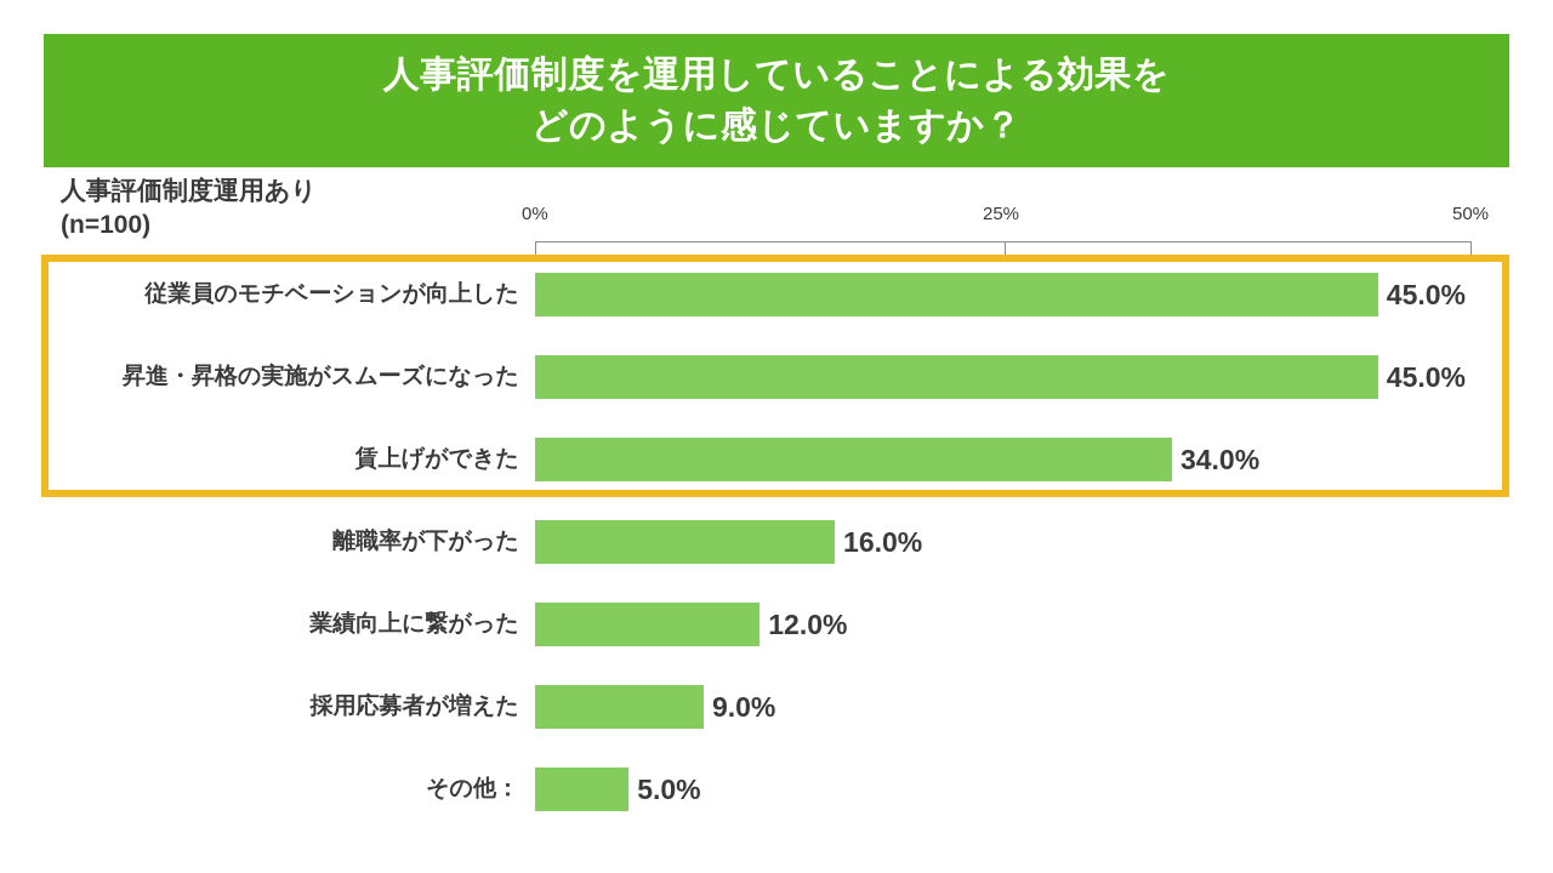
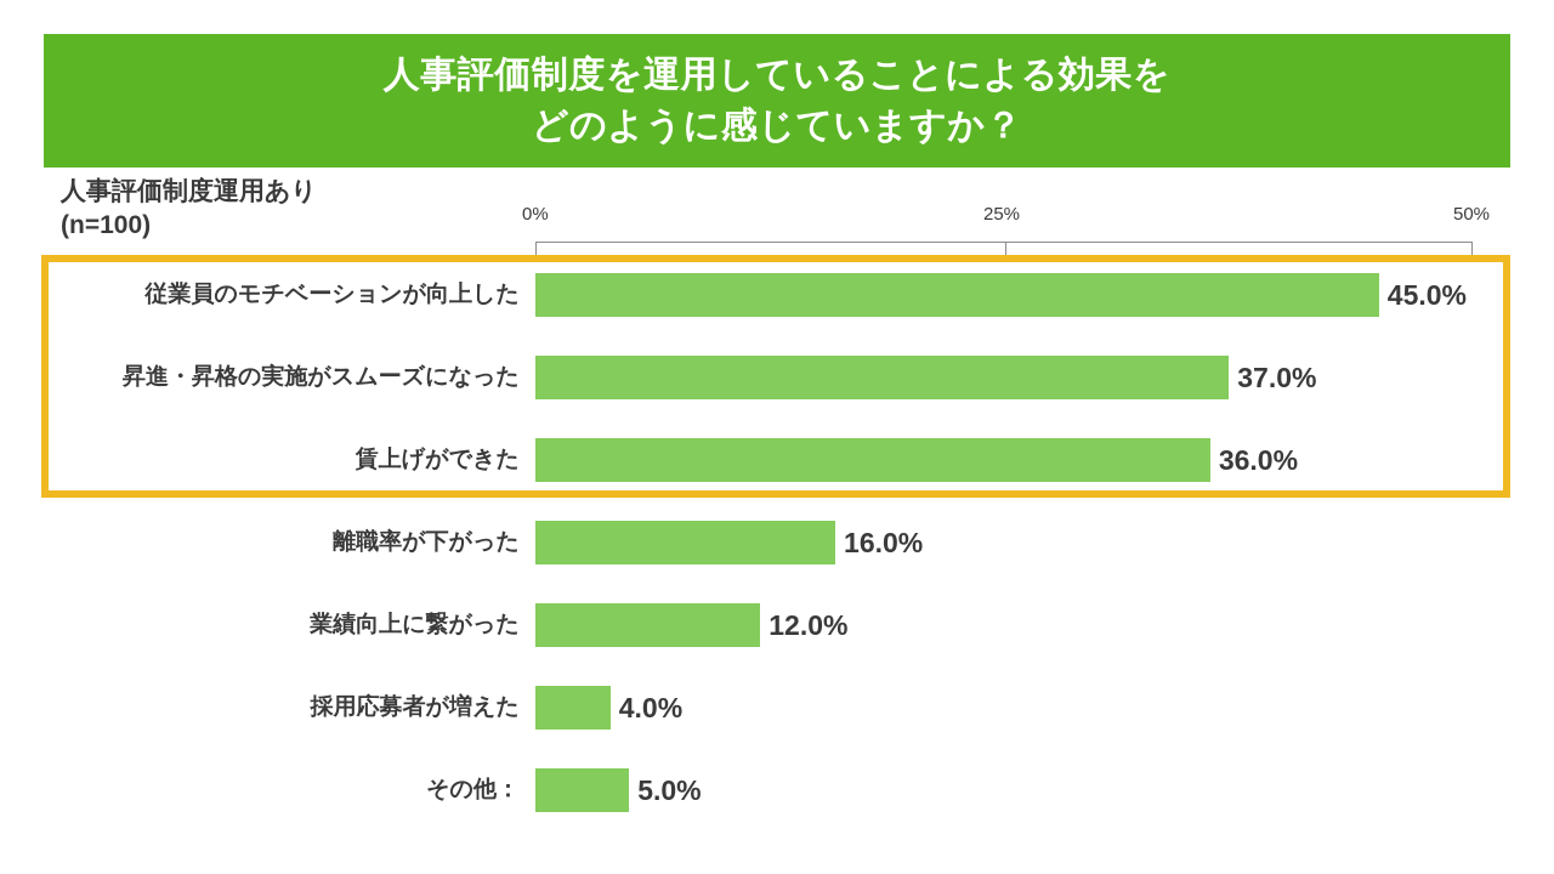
昇進・昇格の実施がスムーズになった: 45.0% -> 37.0%
賃上げができた: 34.0% -> 36.0%
採用応募者が増えた: 9.0% -> 4.0%
